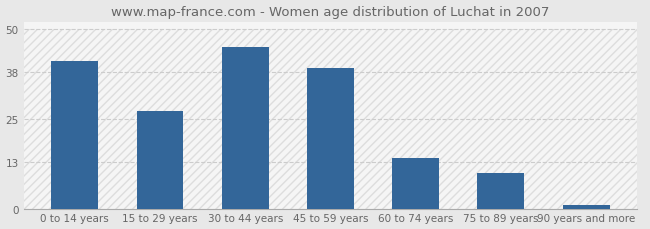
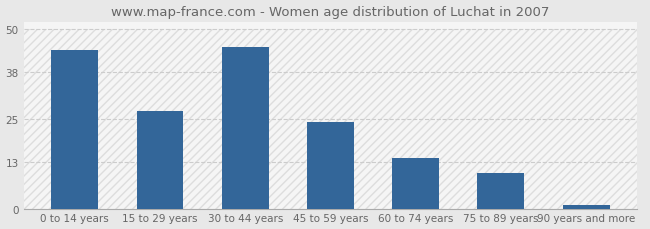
0 to 14 years: 41 -> 44
45 to 59 years: 39 -> 24
